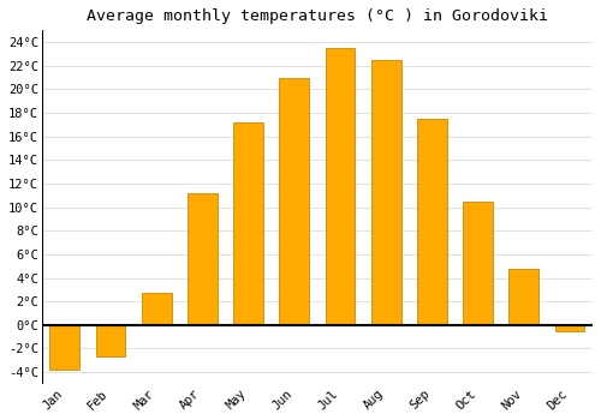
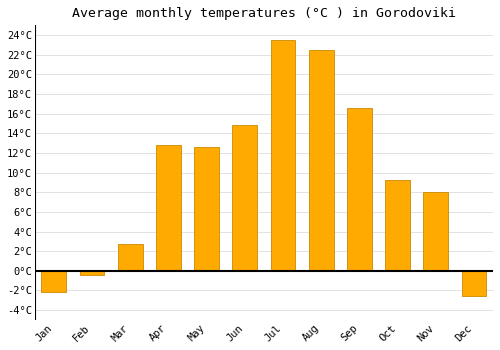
Jan: -3.8°C -> -2.2°C
Feb: -2.7°C -> -0.4°C
Apr: 11.2°C -> 12.8°C
May: 17.2°C -> 12.6°C
Jun: 21.0°C -> 14.8°C
Sep: 17.5°C -> 16.6°C
Oct: 10.5°C -> 9.2°C
Nov: 4.8°C -> 8.0°C
Dec: -0.5°C -> -2.6°C
